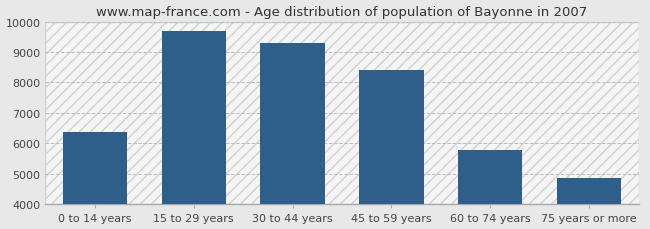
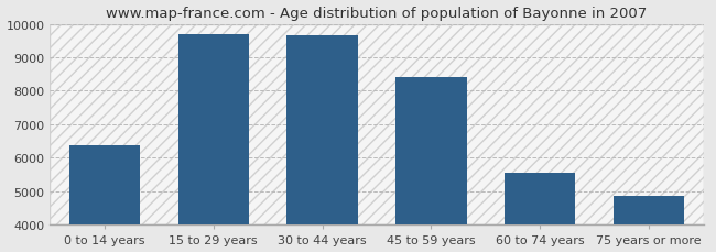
30 to 44 years: 9300 -> 9640
60 to 74 years: 5800 -> 5560
